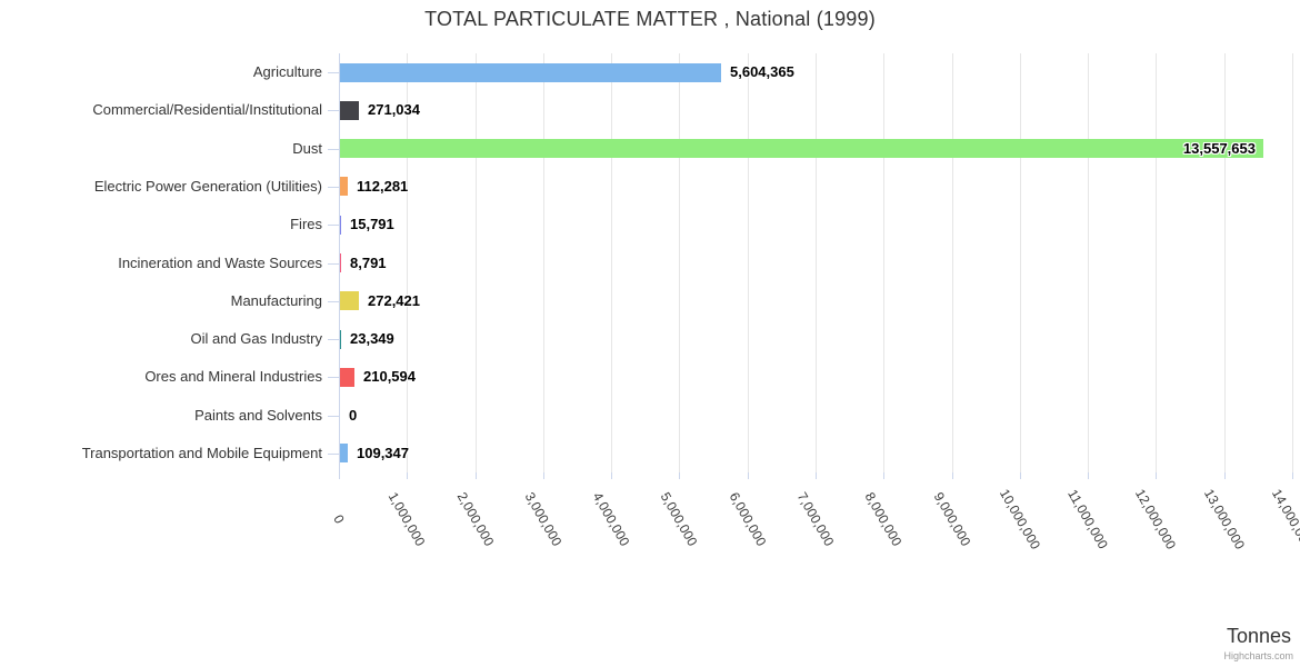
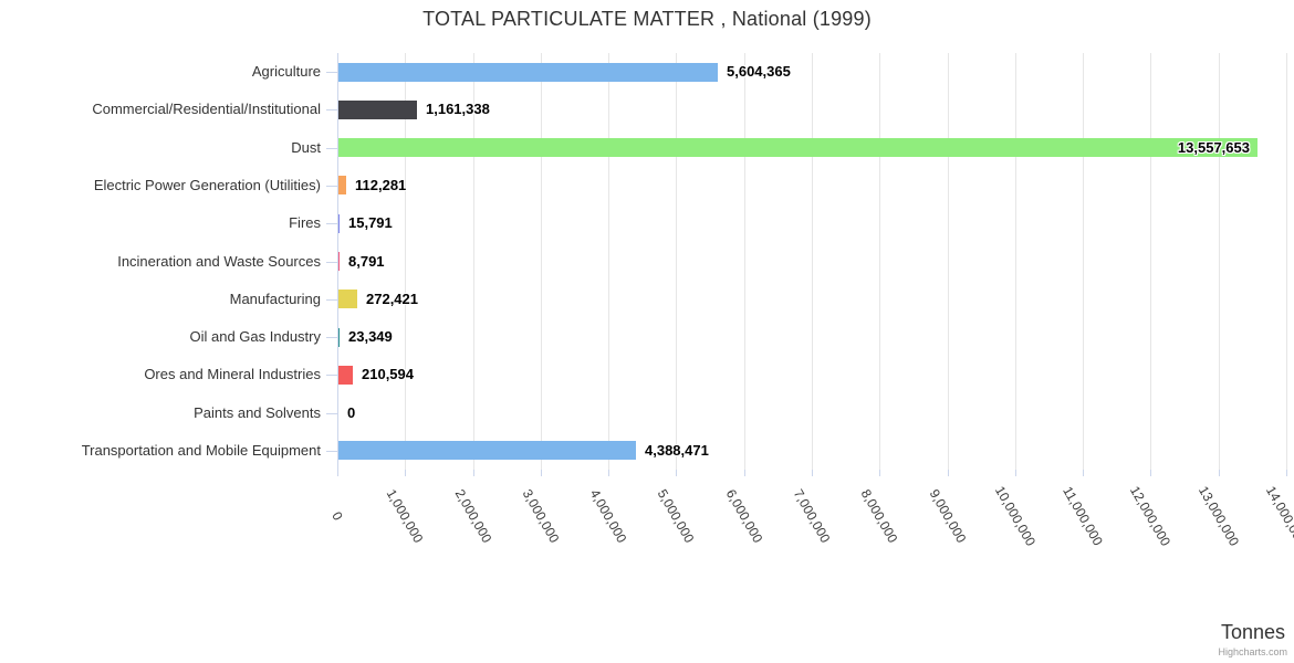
Commercial/Residential/Institutional: 271,034 -> 1,161,338
Transportation and Mobile Equipment: 109,347 -> 4,388,471
